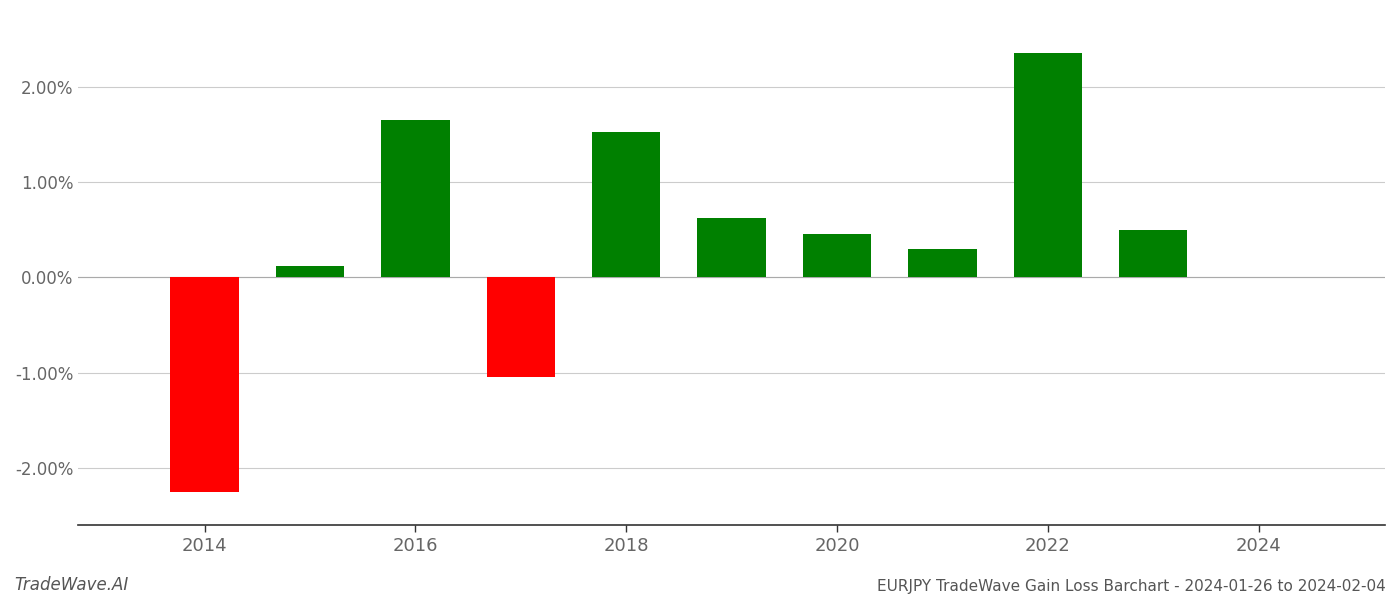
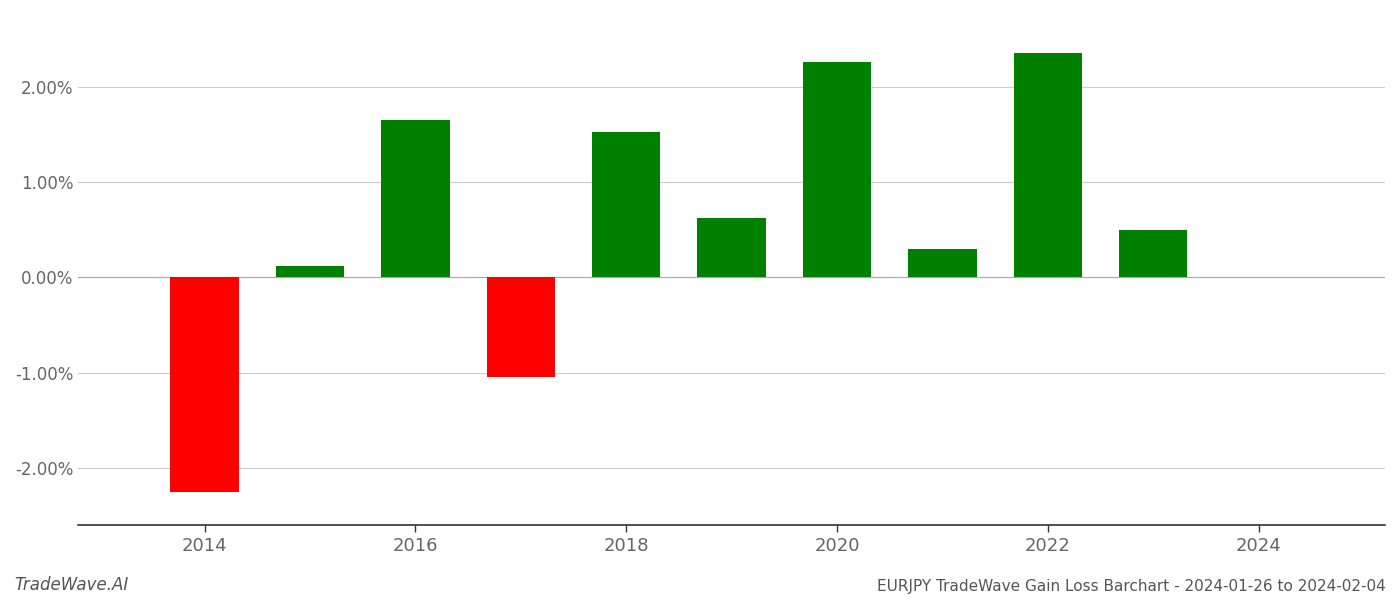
2020: 0.45% -> 2.26%
